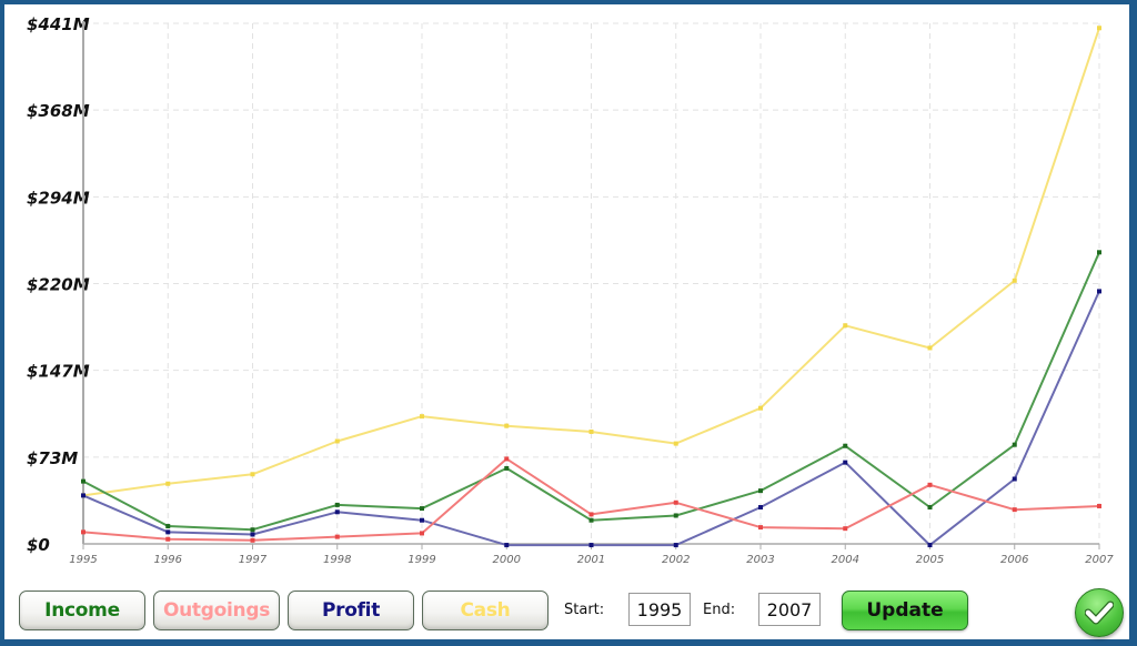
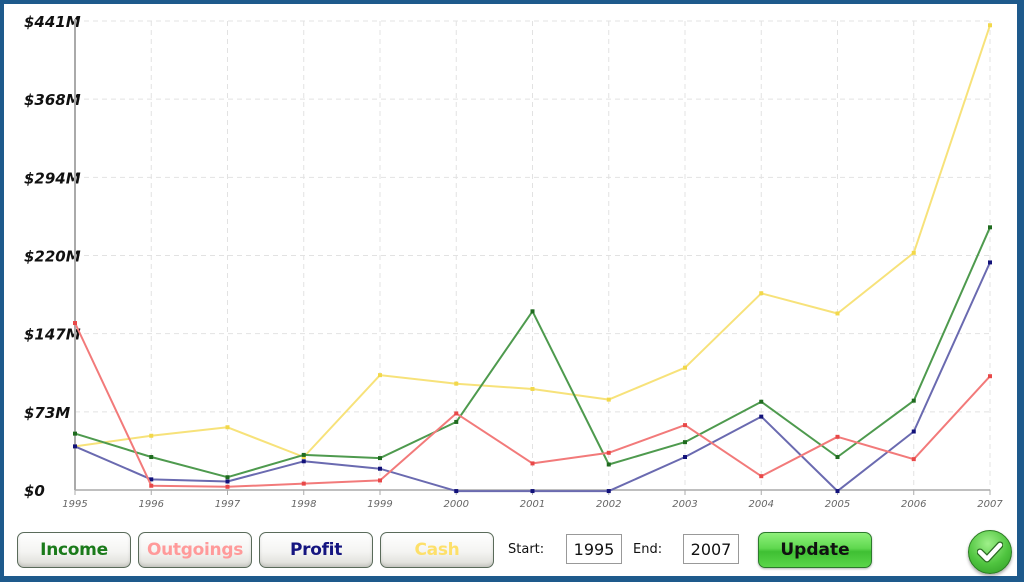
Outgoings/1995: $10M -> $157M
Income/1996: $15M -> $31M
Cash/1998: $87M -> $31M
Income/2001: $20M -> $168M
Outgoings/2003: $14M -> $61M
Outgoings/2007: $32M -> $107M
